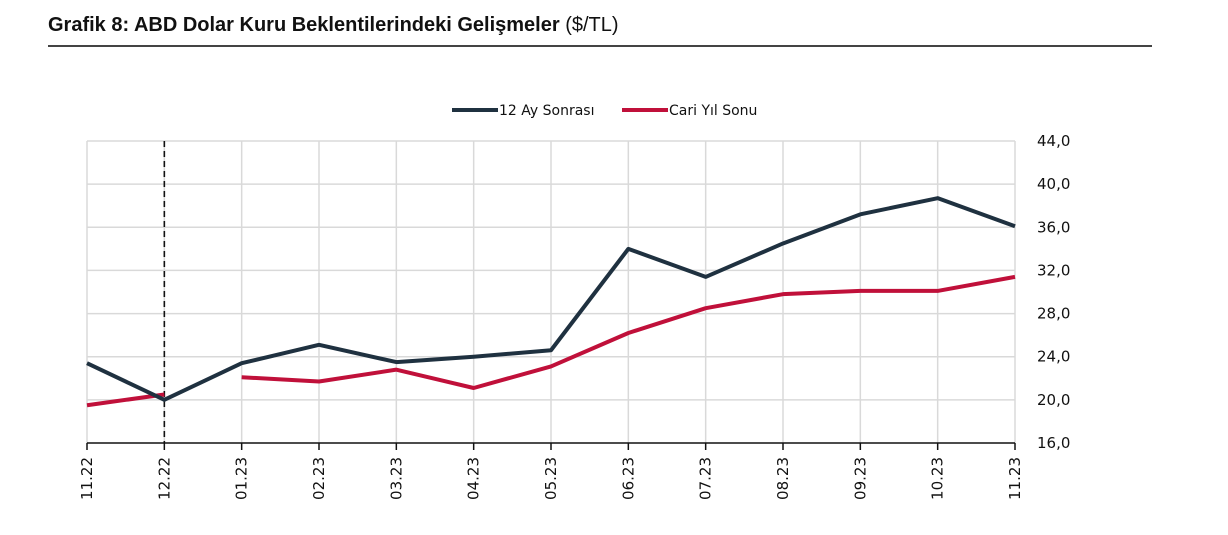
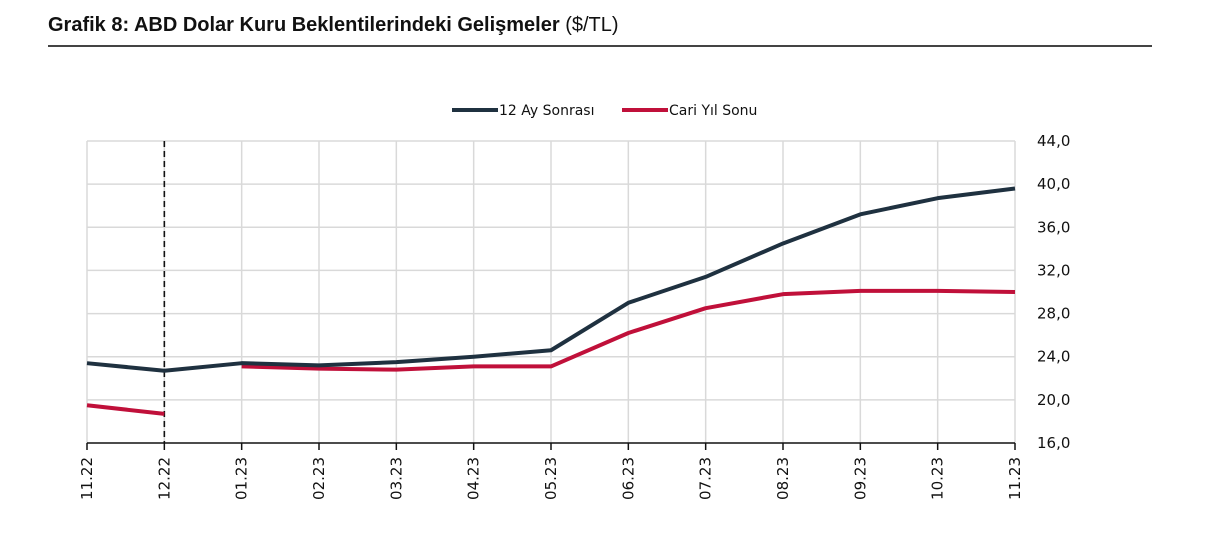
12 Ay Sonrası/12.22: 20,0 -> 22,7
Cari Yıl Sonu/12.22: 20,5 -> 18,7
Cari Yıl Sonu/01.23: 22,1 -> 23,1
12 Ay Sonrası/02.23: 25,1 -> 23,2
Cari Yıl Sonu/02.23: 21,7 -> 22,9
Cari Yıl Sonu/04.23: 21,1 -> 23,1
12 Ay Sonrası/06.23: 34,0 -> 29,0
12 Ay Sonrası/11.23: 36,1 -> 39,6
Cari Yıl Sonu/11.23: 31,4 -> 30,0
